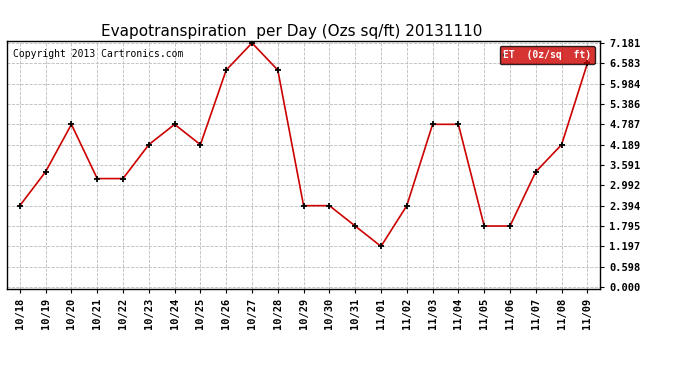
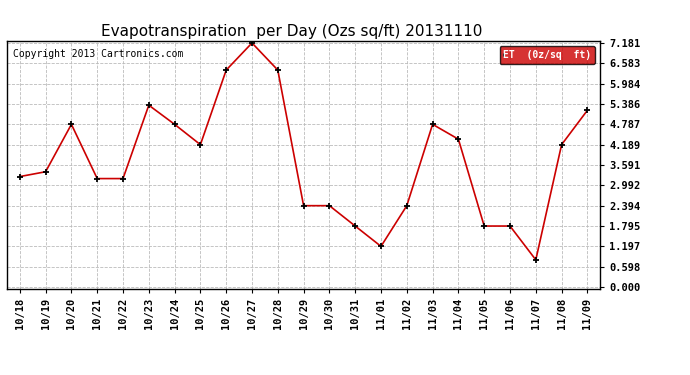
10/18: 2.39 -> 3.25
10/23: 4.19 -> 5.35
11/04: 4.79 -> 4.35
11/07: 3.39 -> 0.80
11/09: 6.58 -> 5.20
